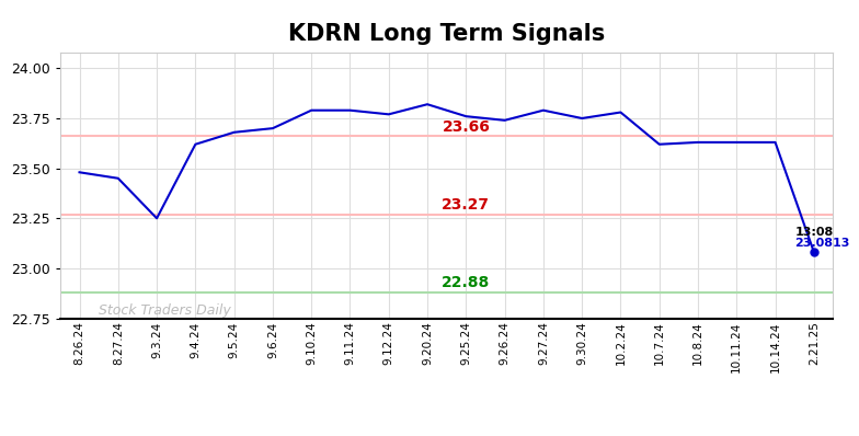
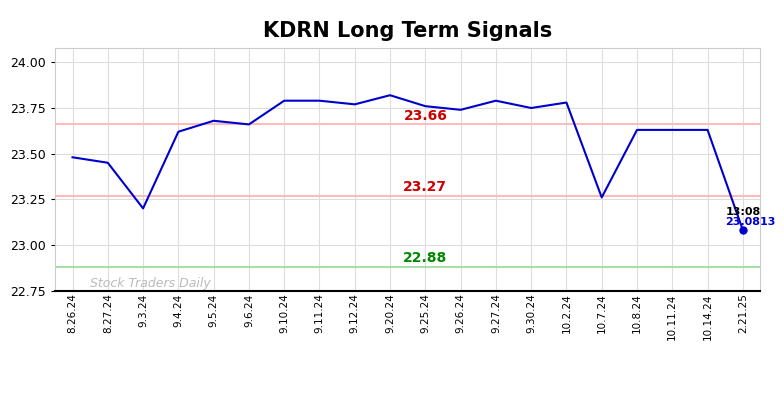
9.3.24: 23.25 -> 23.20
9.6.24: 23.70 -> 23.66
10.7.24: 23.62 -> 23.26
